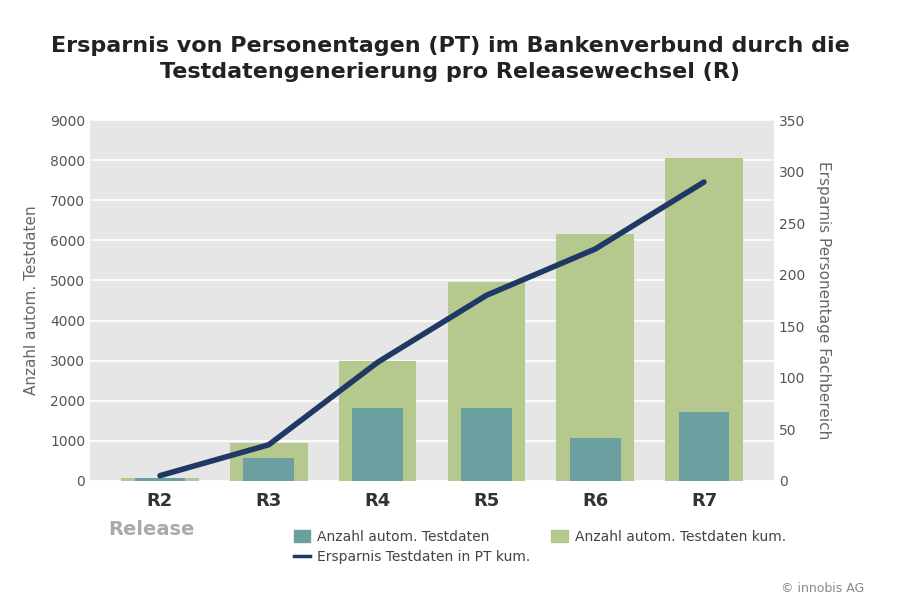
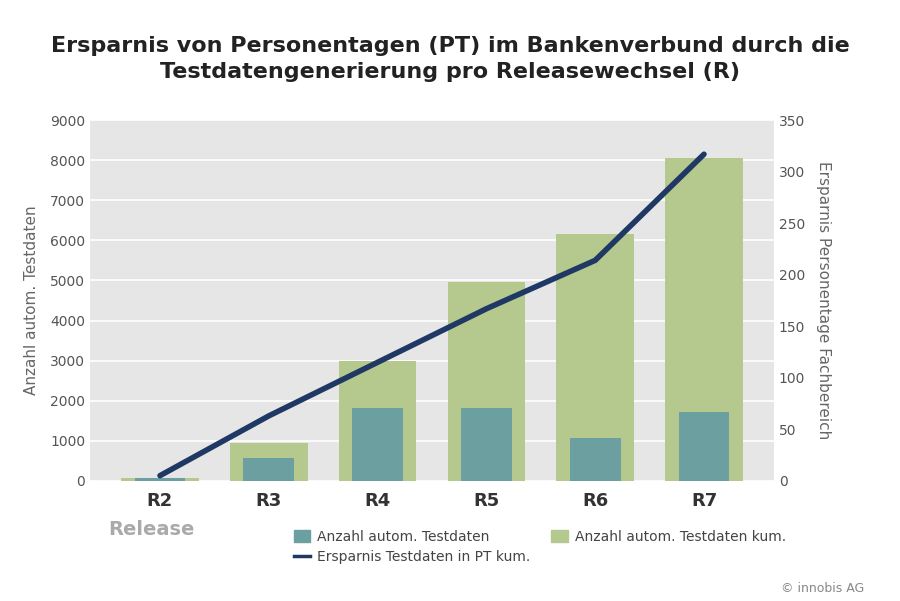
Ersparnis Testdaten in PT kum./R3: 35 -> 63
Ersparnis Testdaten in PT kum./R5: 180 -> 167
Ersparnis Testdaten in PT kum./R6: 225 -> 214
Ersparnis Testdaten in PT kum./R7: 290 -> 317
